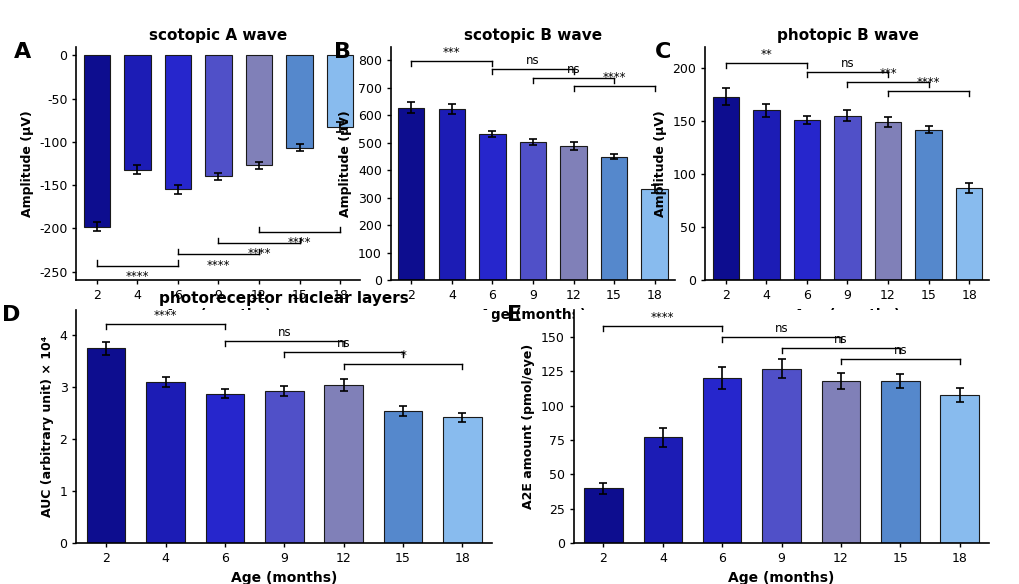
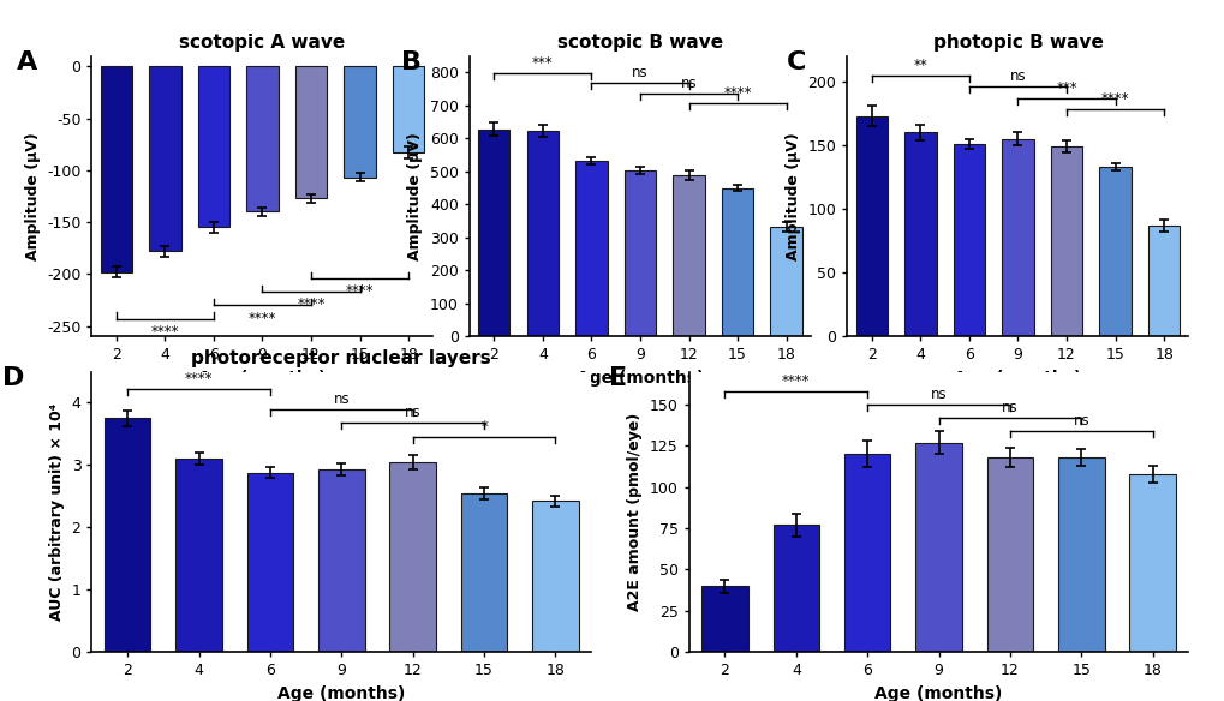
scotopic A wave/4: -132 -> -178
photopic B wave/15: 142 -> 133
